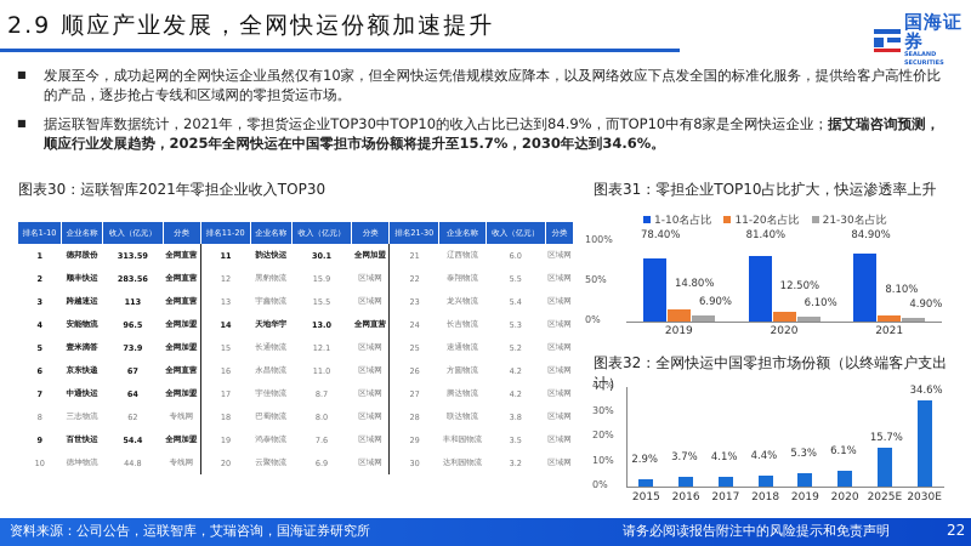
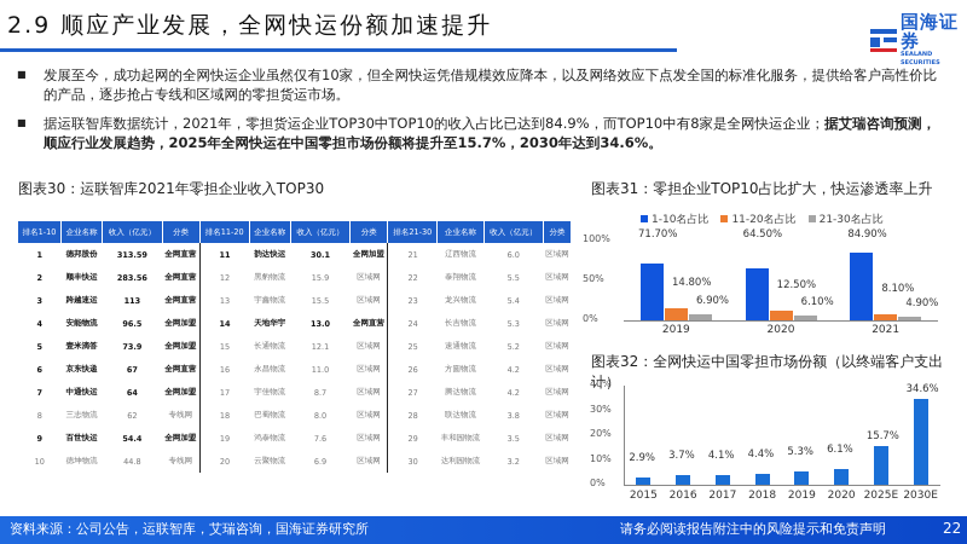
图表31：零担企业TOP10占比扩大，快运渗透率上升/1-10名占比/2019: 78.40% -> 71.70%
图表31：零担企业TOP10占比扩大，快运渗透率上升/1-10名占比/2020: 81.40% -> 64.50%
